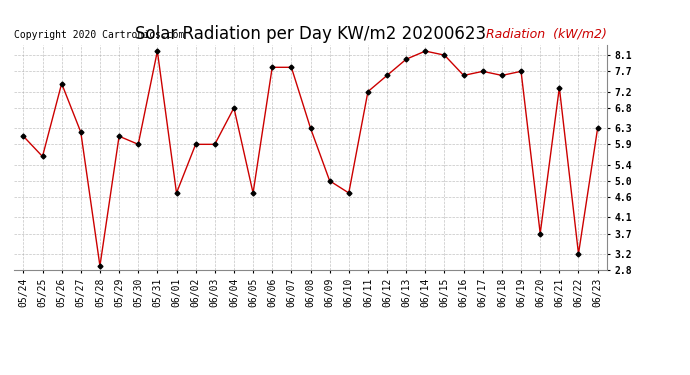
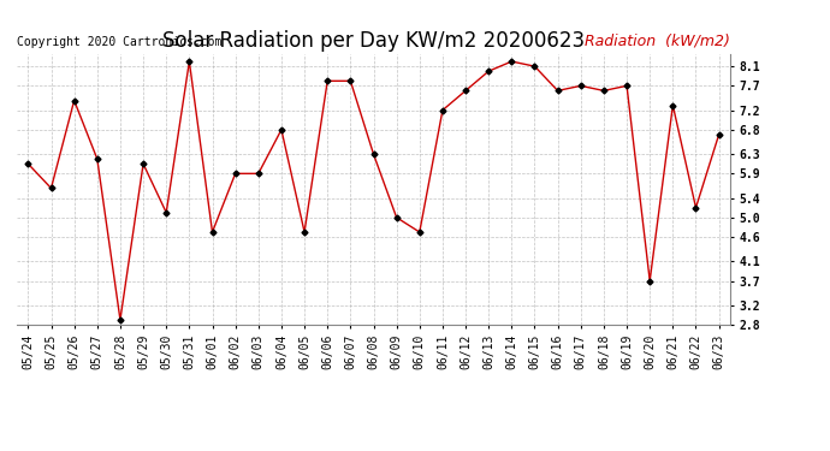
05/30: 5.9 -> 5.1
06/22: 3.2 -> 5.2
06/23: 6.3 -> 6.7
